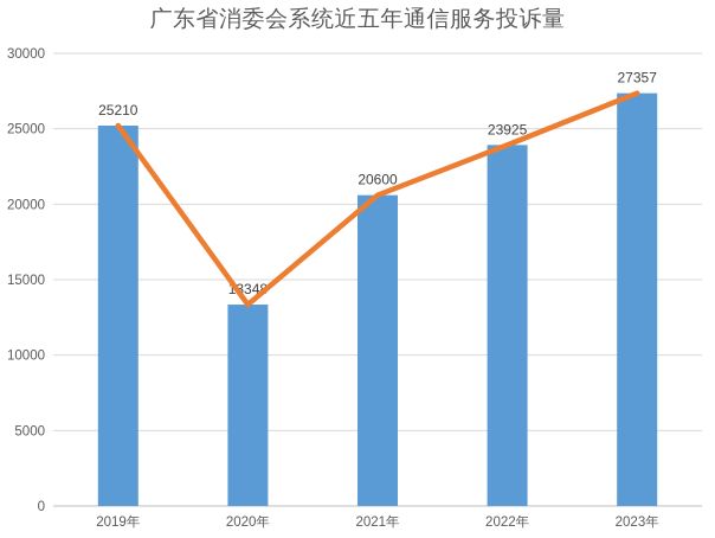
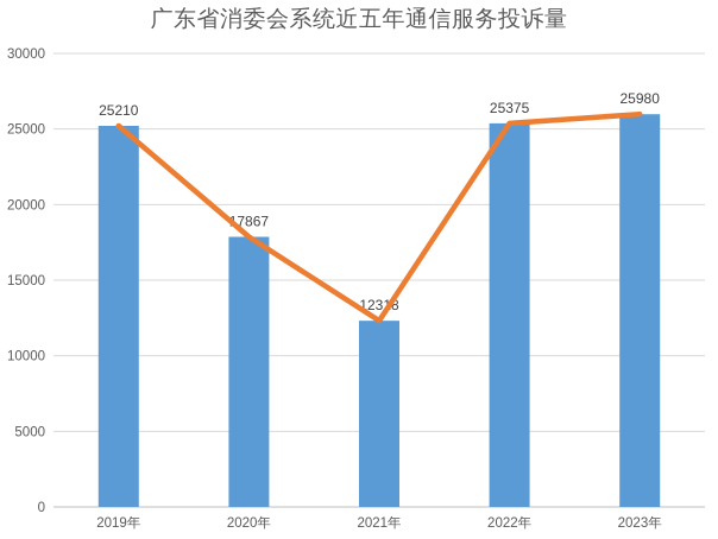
2020年: 13348 -> 17867
2021年: 20600 -> 12318
2022年: 23925 -> 25375
2023年: 27357 -> 25980
